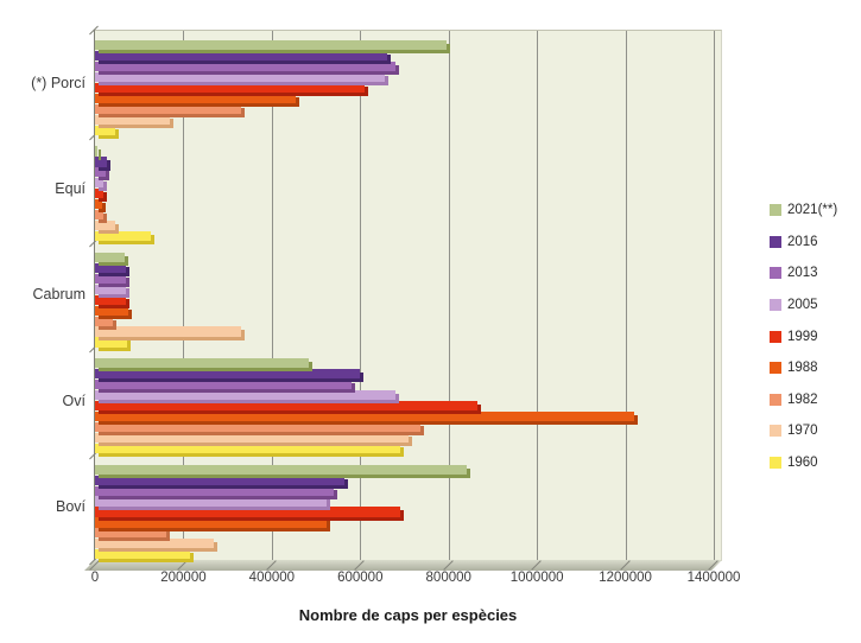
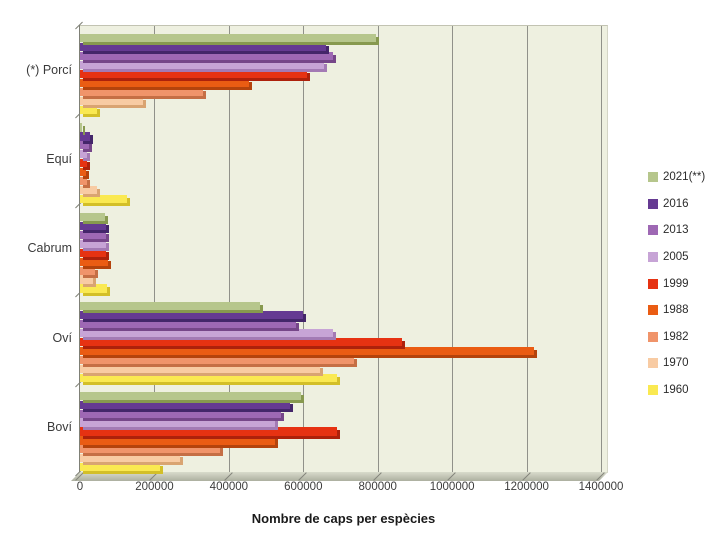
1970/Cabrum: 330000 -> 40000
1970/Oví: 710000 -> 640000
2021(**)/Boví: 840000 -> 600000
1982/Boví: 160000 -> 380000
